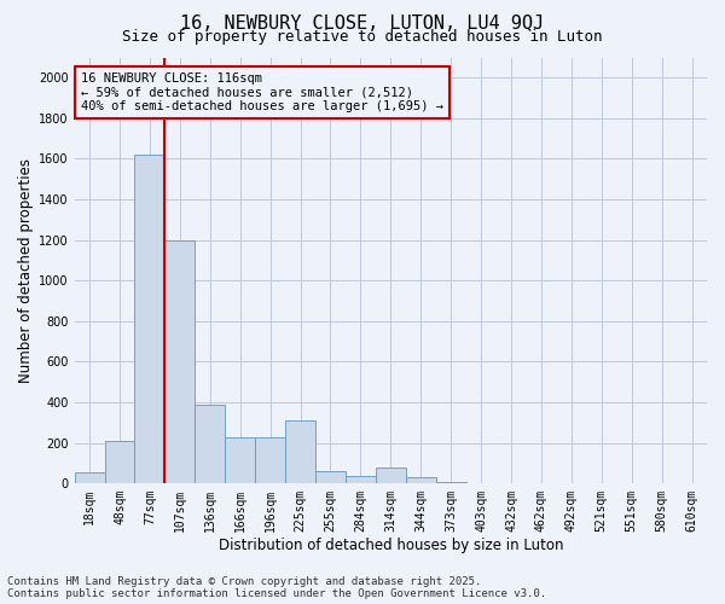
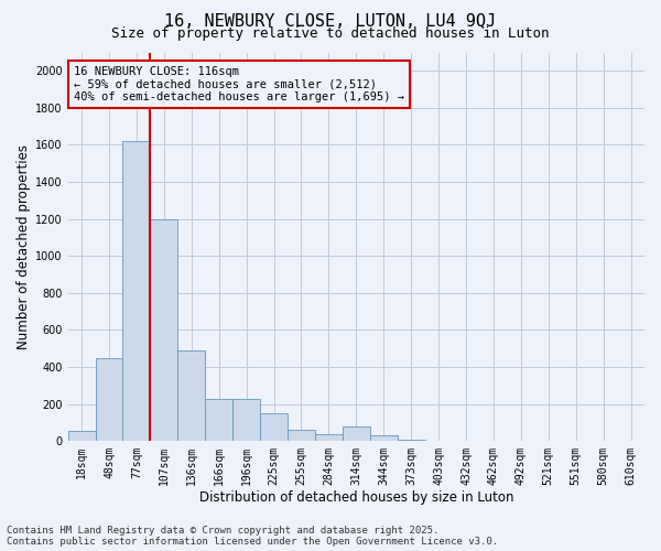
48sqm: 210 -> 450
136sqm: 390 -> 490
225sqm: 310 -> 150
